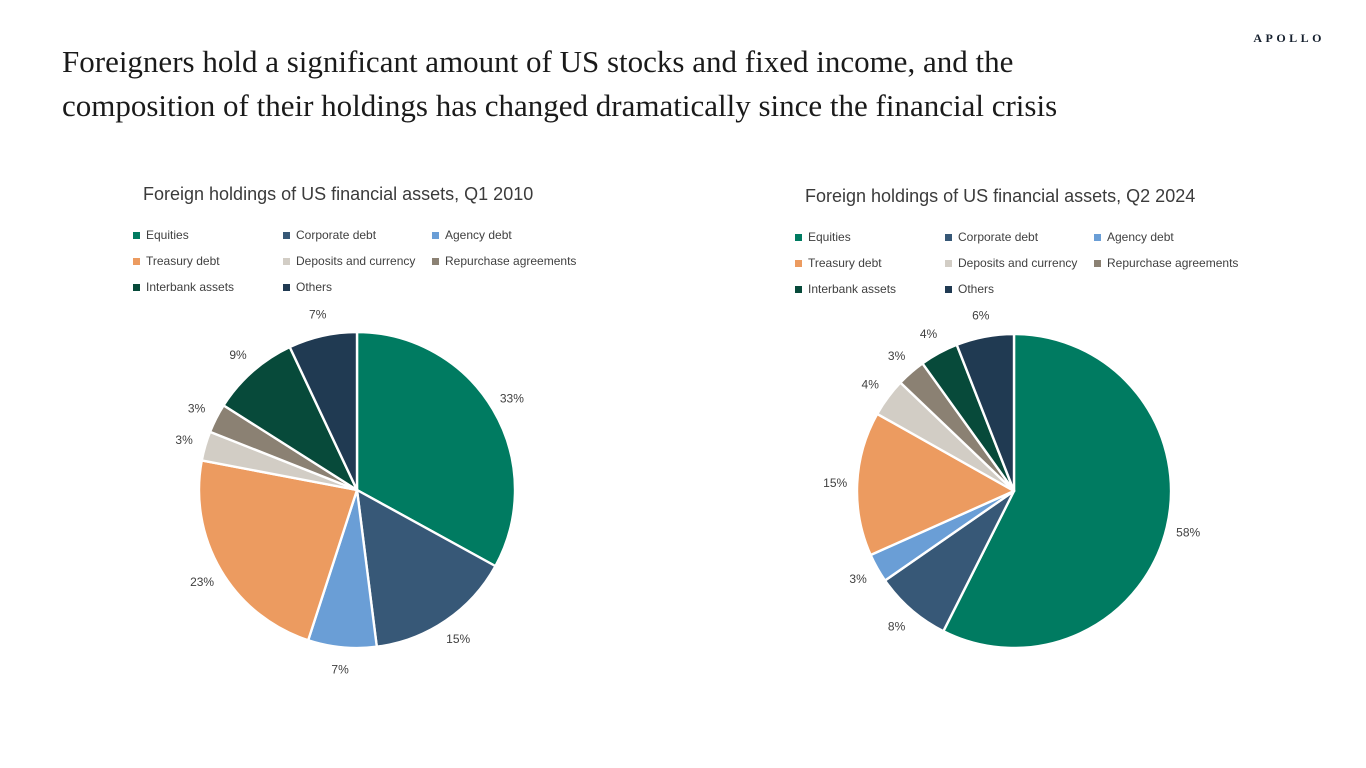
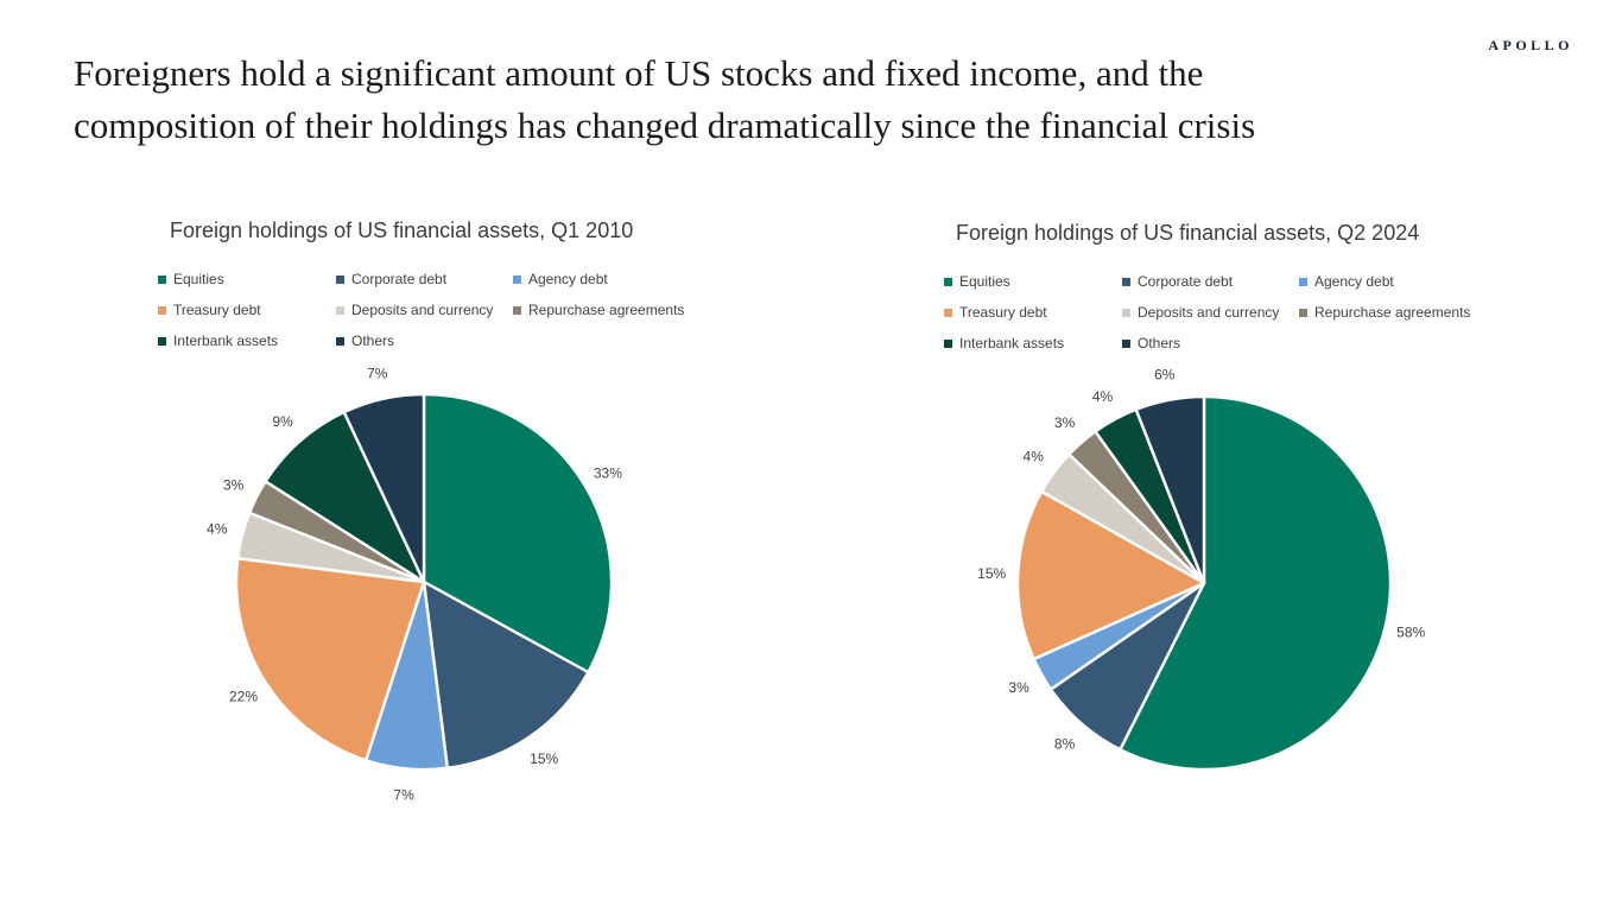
Foreign holdings of US financial assets, Q1 2010/Treasury debt: 23% -> 22%
Foreign holdings of US financial assets, Q1 2010/Deposits and currency: 3% -> 4%
